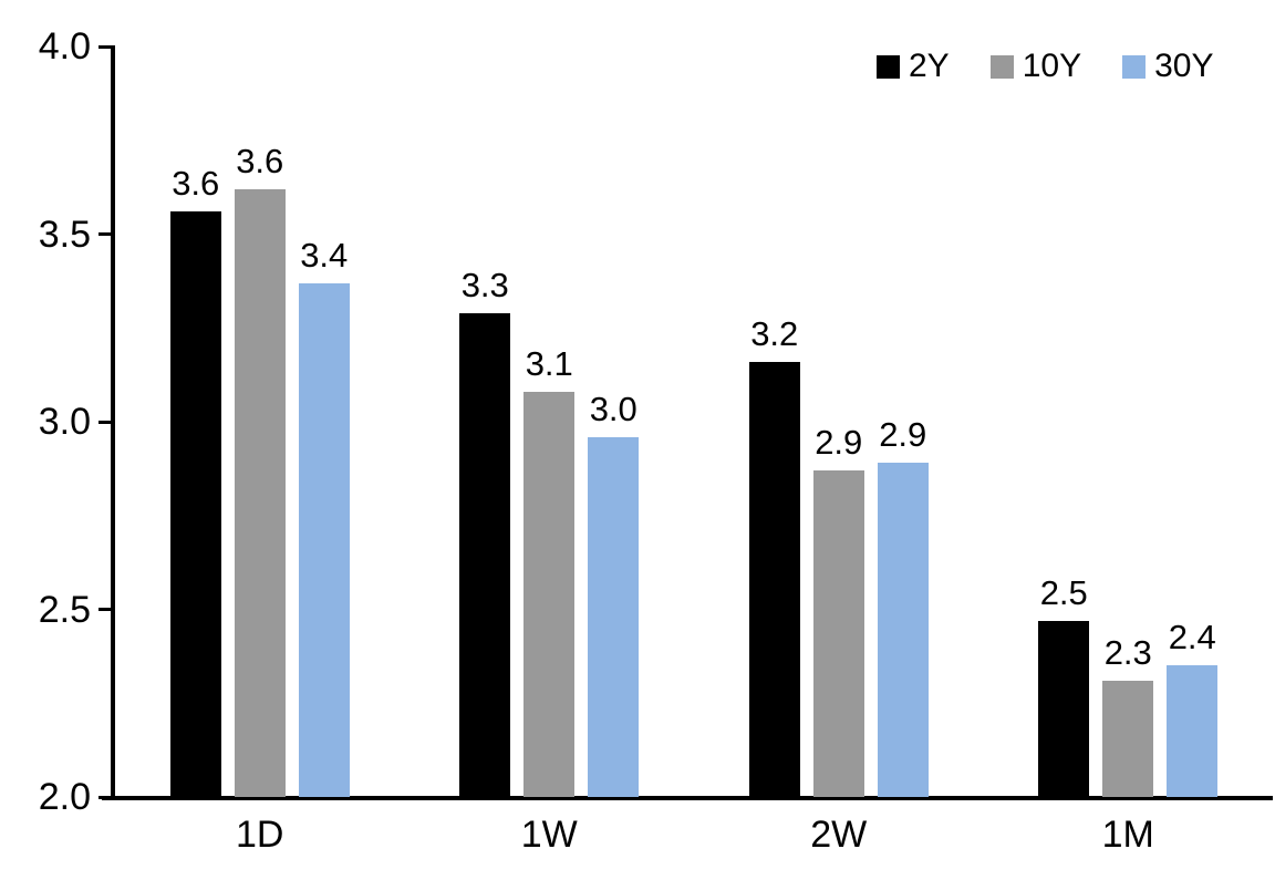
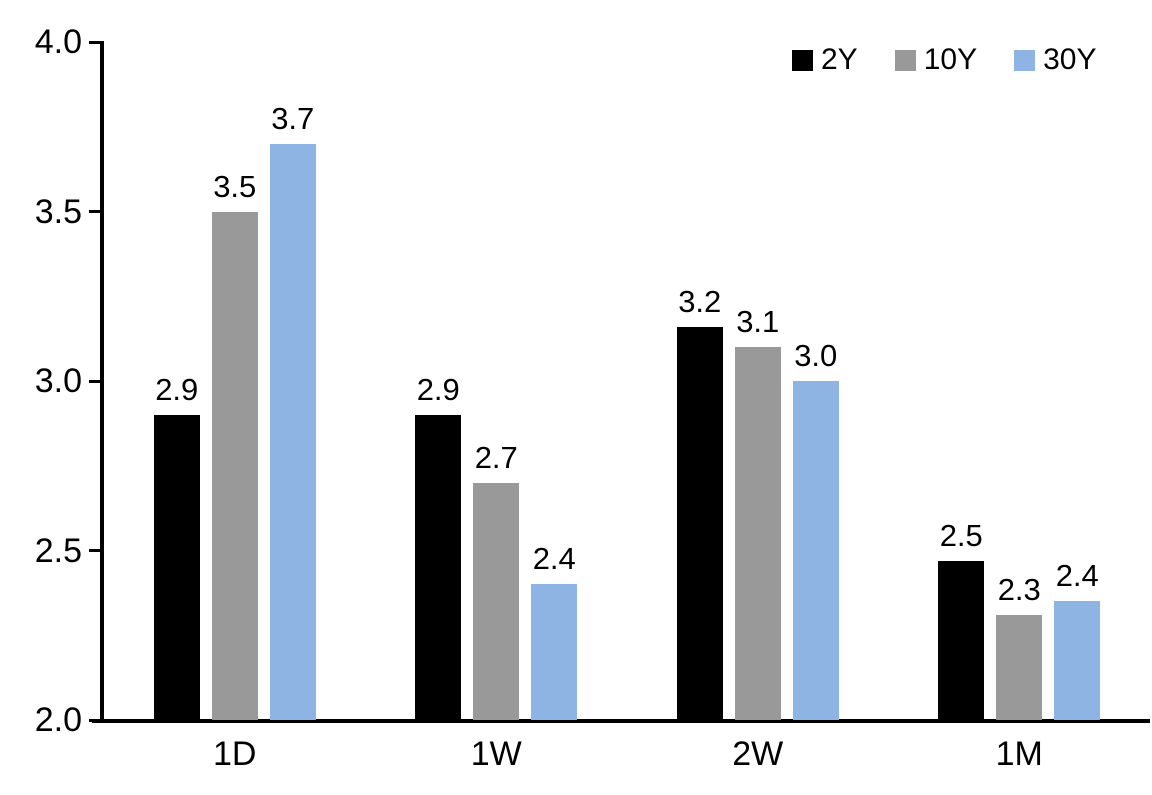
2Y/1D: 3.6 -> 2.9
10Y/1D: 3.6 -> 3.5
30Y/1D: 3.4 -> 3.7
2Y/1W: 3.3 -> 2.9
10Y/1W: 3.1 -> 2.7
30Y/1W: 3.0 -> 2.4
10Y/2W: 2.9 -> 3.1
30Y/2W: 2.9 -> 3.0
